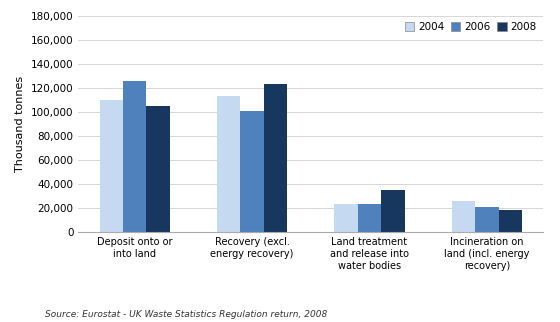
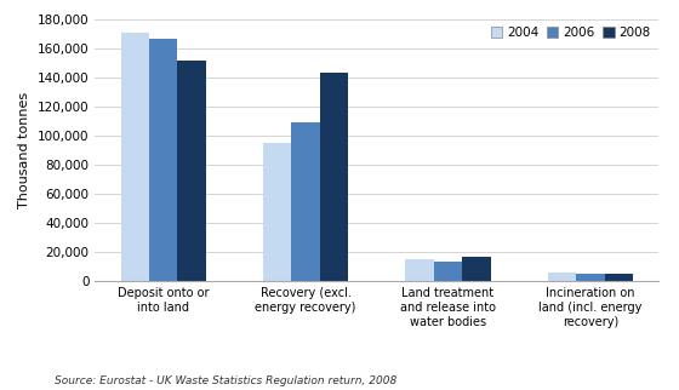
2004/Deposit onto or into land: 110,000 -> 171,000
2006/Deposit onto or into land: 126,000 -> 167,000
2008/Deposit onto or into land: 105,000 -> 152,000
2004/Recovery (excl. energy recovery): 113,000 -> 95,000
2006/Recovery (excl. energy recovery): 101,000 -> 109,000
2008/Recovery (excl. energy recovery): 123,000 -> 143,000
2004/Land treatment and release into water bodies: 23,000 -> 14,000
2006/Land treatment and release into water bodies: 23,000 -> 14,000
2008/Land treatment and release into water bodies: 35,000 -> 16,000
2004/Incineration on land (incl. energy recovery): 26,000 -> 6,000
2006/Incineration on land (incl. energy recovery): 21,000 -> 5,000
2008/Incineration on land (incl. energy recovery): 18,000 -> 5,000
